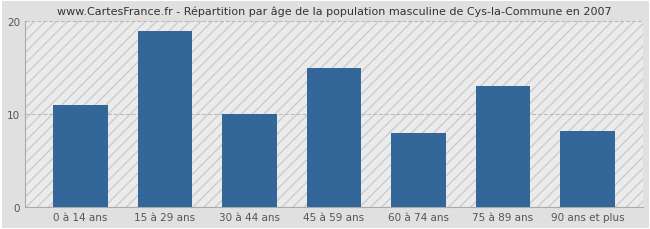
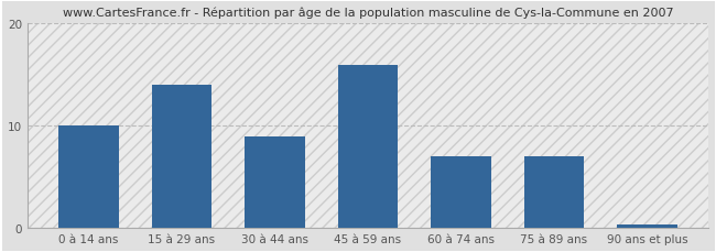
0 à 14 ans: 11.0 -> 10.0
15 à 29 ans: 19.0 -> 14.0
30 à 44 ans: 10.0 -> 9.0
45 à 59 ans: 15.0 -> 16.0
60 à 74 ans: 8.0 -> 7.0
75 à 89 ans: 13.0 -> 7.0
90 ans et plus: 8.2 -> 0.3
